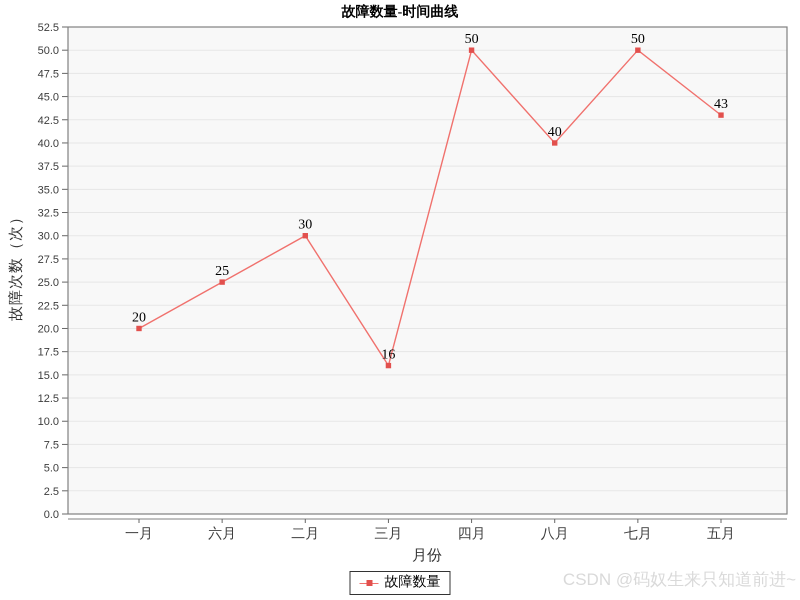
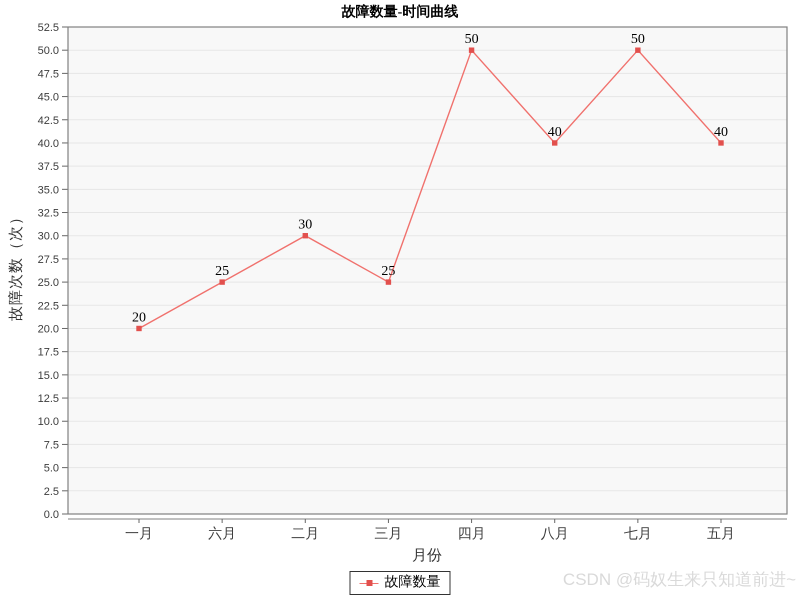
三月: 16 -> 25
五月: 43 -> 40
